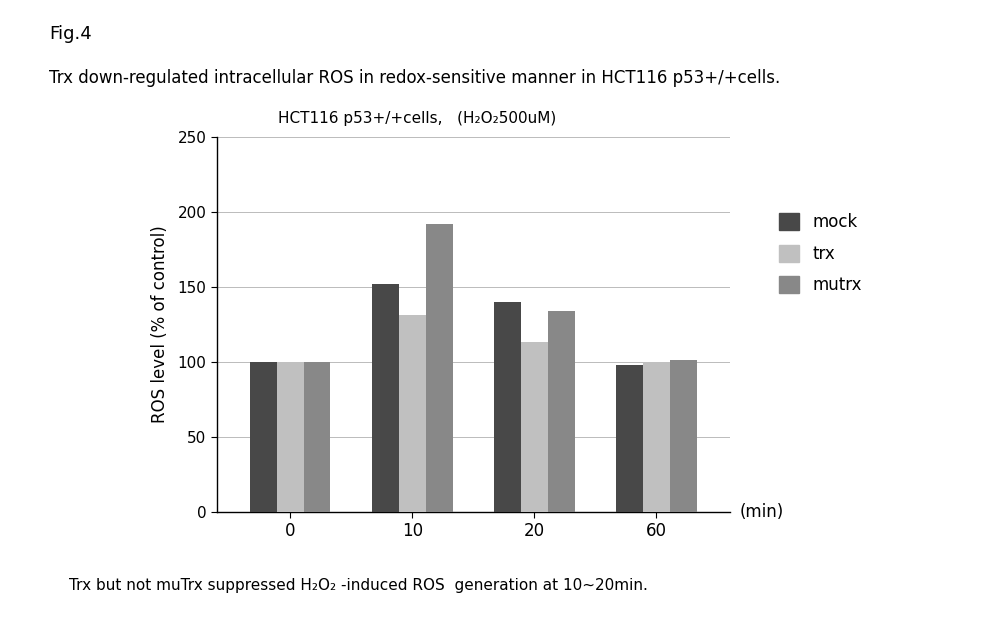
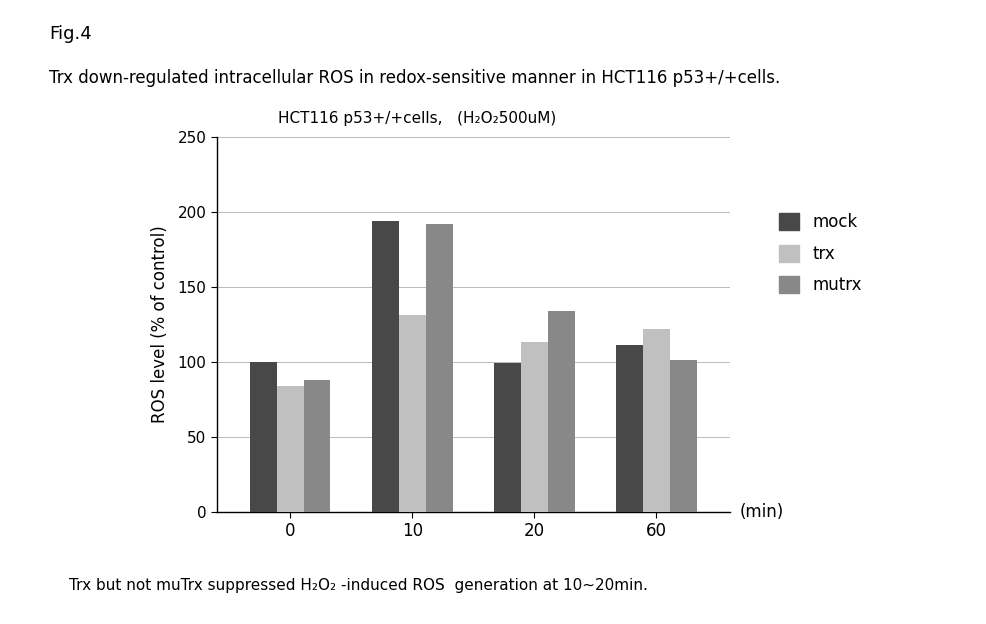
trx/0: 100 -> 84
mutrx/0: 100 -> 88
mock/10: 152 -> 194
mock/20: 140 -> 99
mock/60: 98 -> 111
trx/60: 100 -> 122
